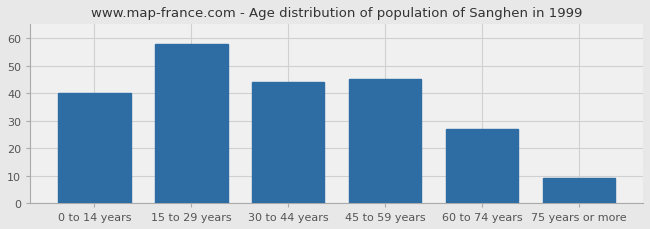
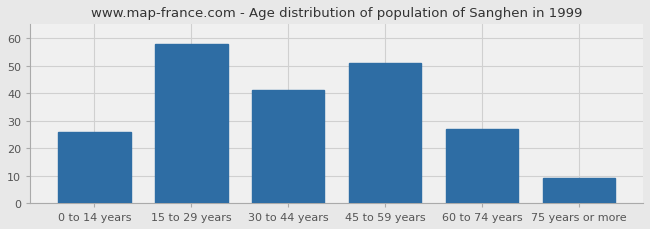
0 to 14 years: 40 -> 26
30 to 44 years: 44 -> 41
45 to 59 years: 45 -> 51
